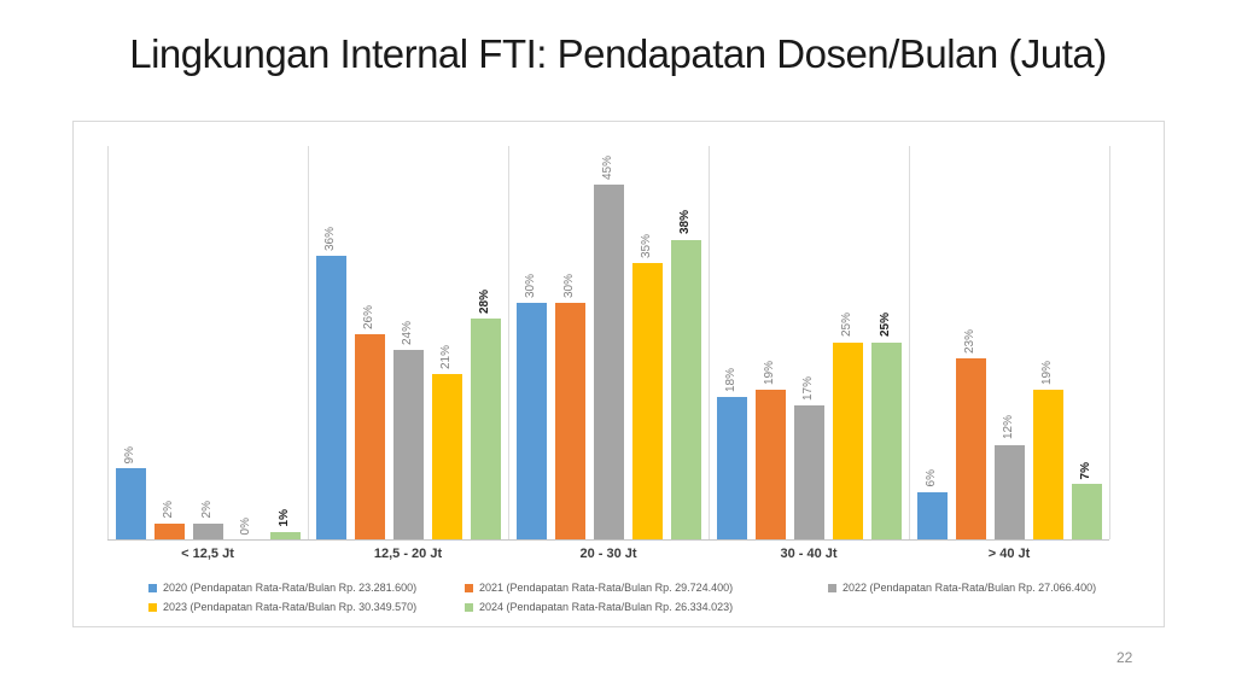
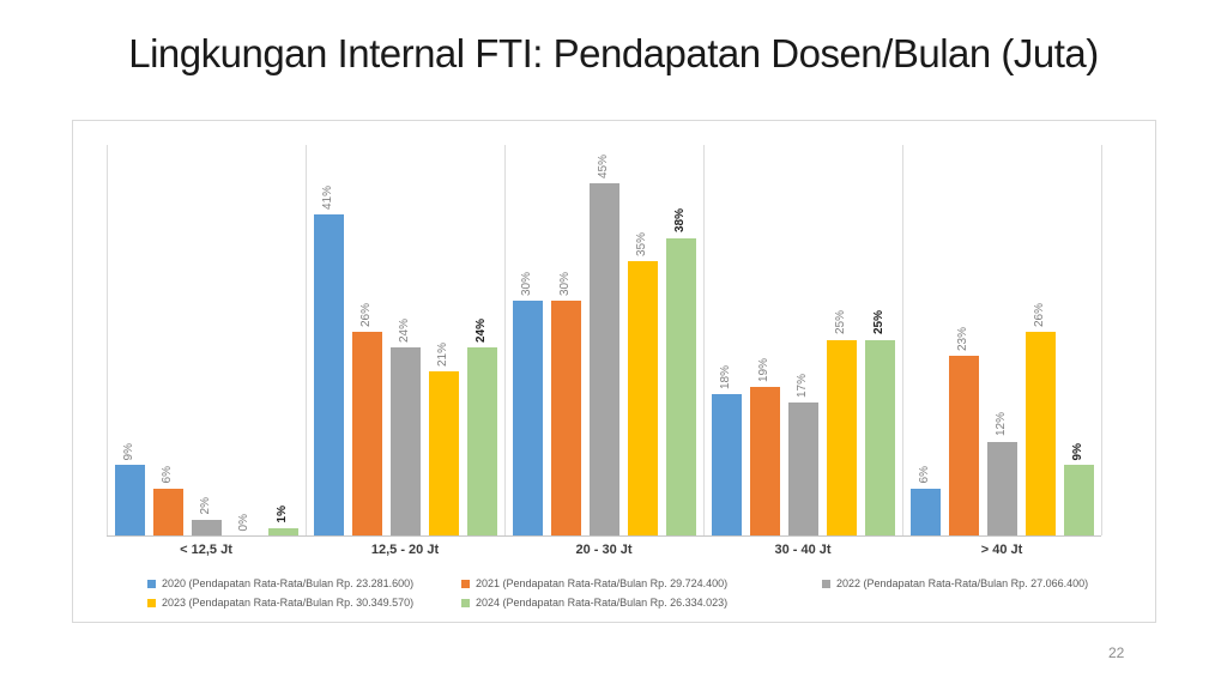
2021 (Pendapatan Rata-Rata/Bulan Rp. 29.724.400)/< 12,5 Jt: 2% -> 6%
2020 (Pendapatan Rata-Rata/Bulan Rp. 23.281.600)/12,5 - 20 Jt: 36% -> 41%
2024 (Pendapatan Rata-Rata/Bulan Rp. 26.334.023)/12,5 - 20 Jt: 28% -> 24%
2023 (Pendapatan Rata-Rata/Bulan Rp. 30.349.570)/> 40 Jt: 19% -> 26%
2024 (Pendapatan Rata-Rata/Bulan Rp. 26.334.023)/> 40 Jt: 7% -> 9%
